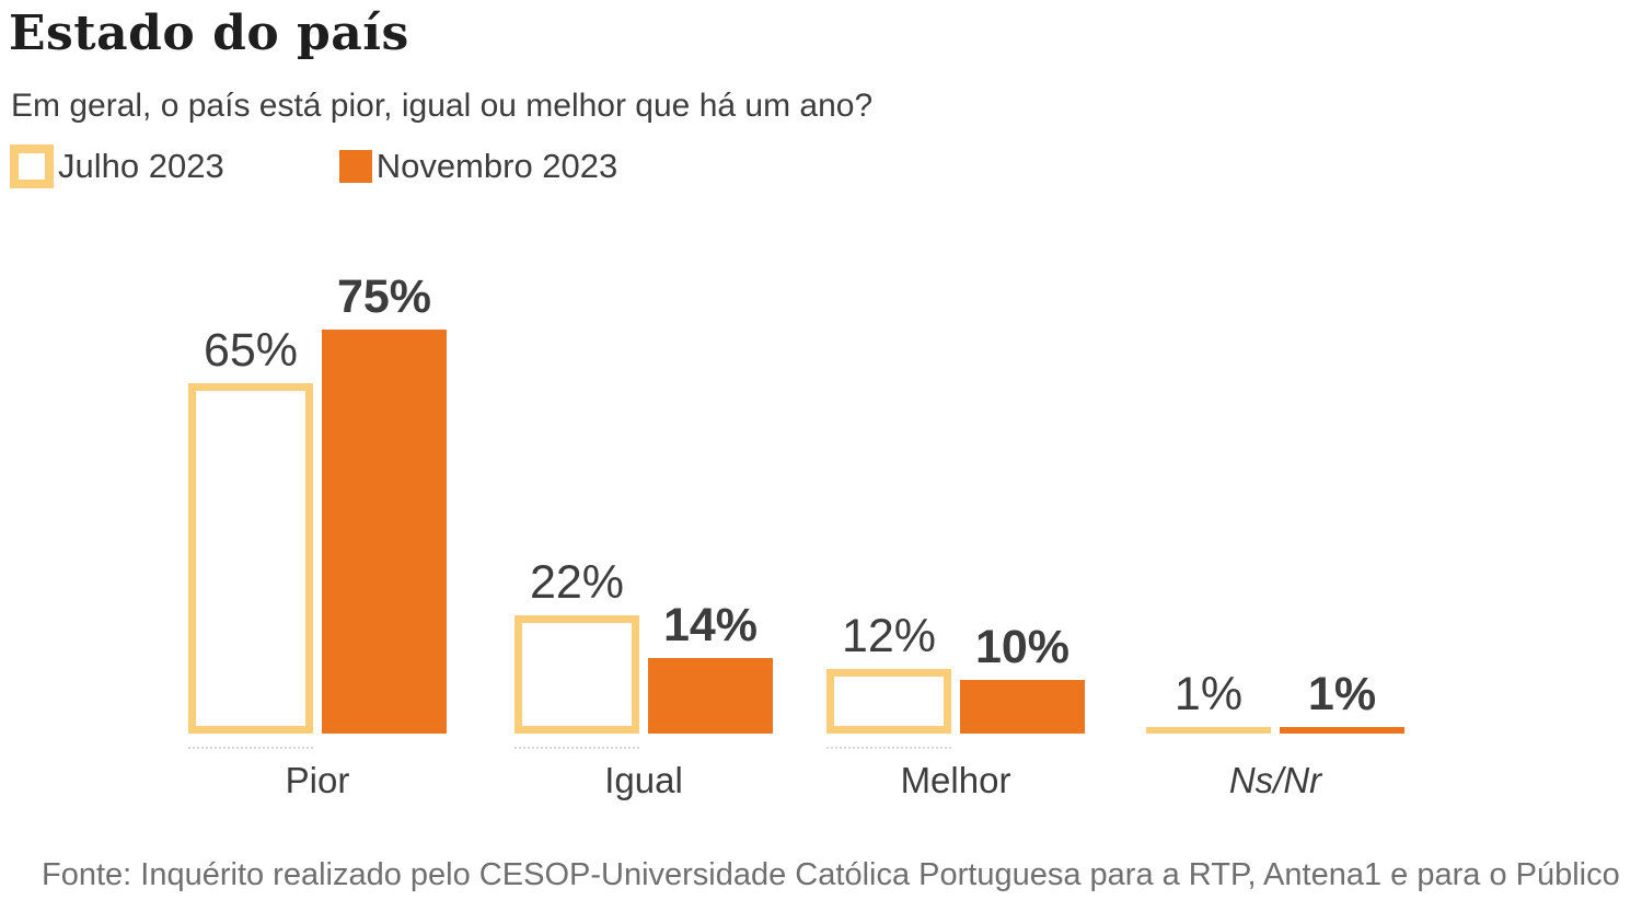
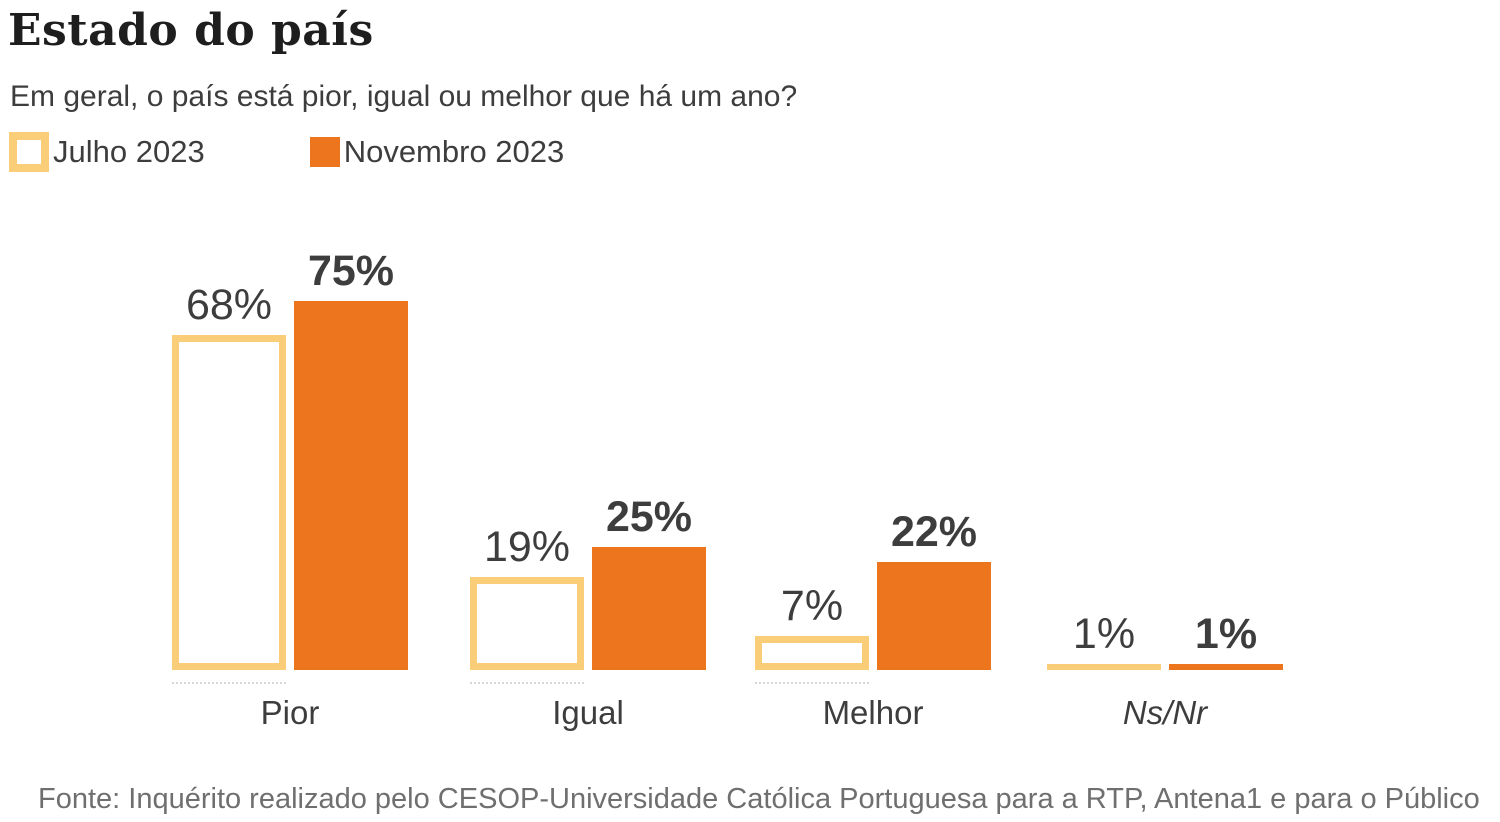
Julho 2023/Pior: 65% -> 68%
Julho 2023/Igual: 22% -> 19%
Novembro 2023/Igual: 14% -> 25%
Julho 2023/Melhor: 12% -> 7%
Novembro 2023/Melhor: 10% -> 22%
